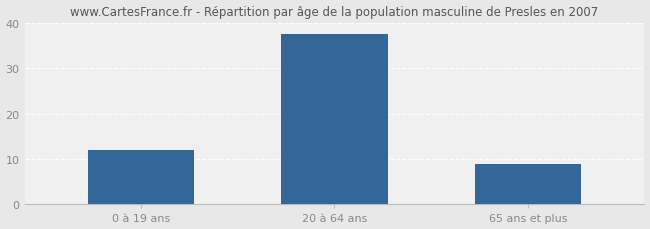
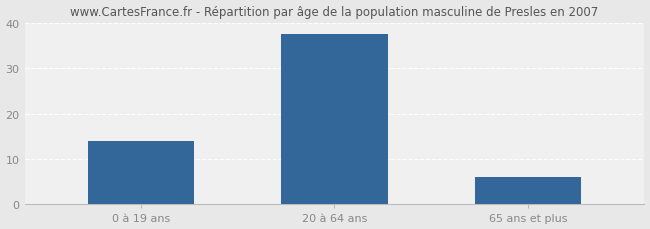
0 à 19 ans: 12.0 -> 14.0
65 ans et plus: 9.0 -> 6.0
